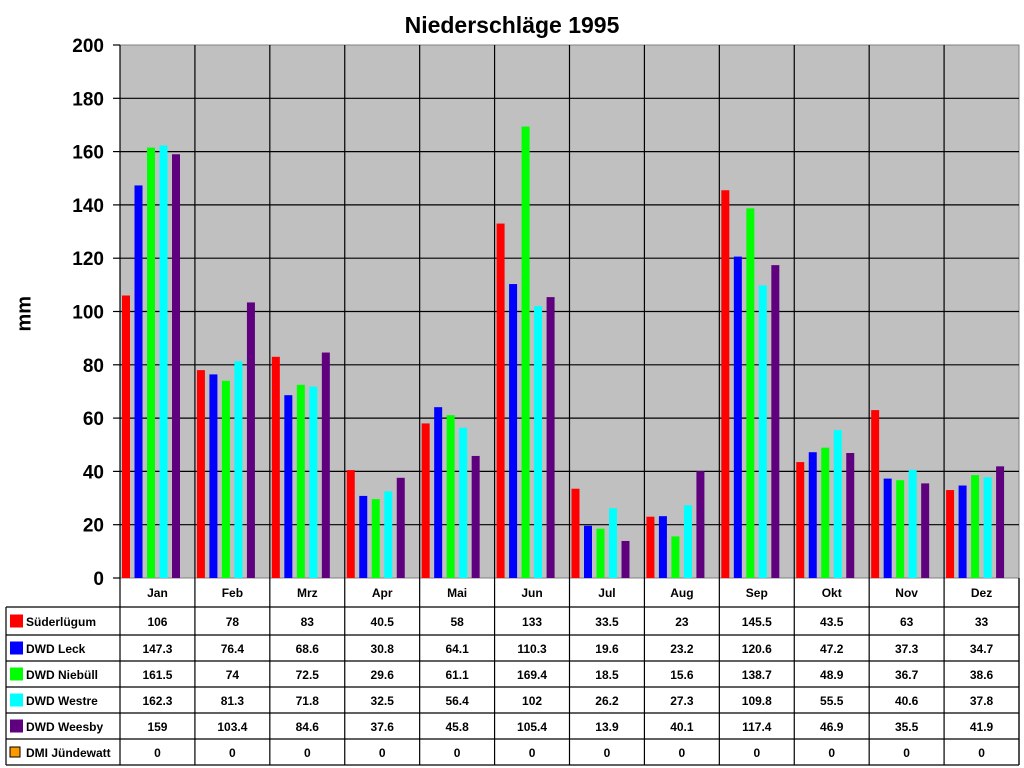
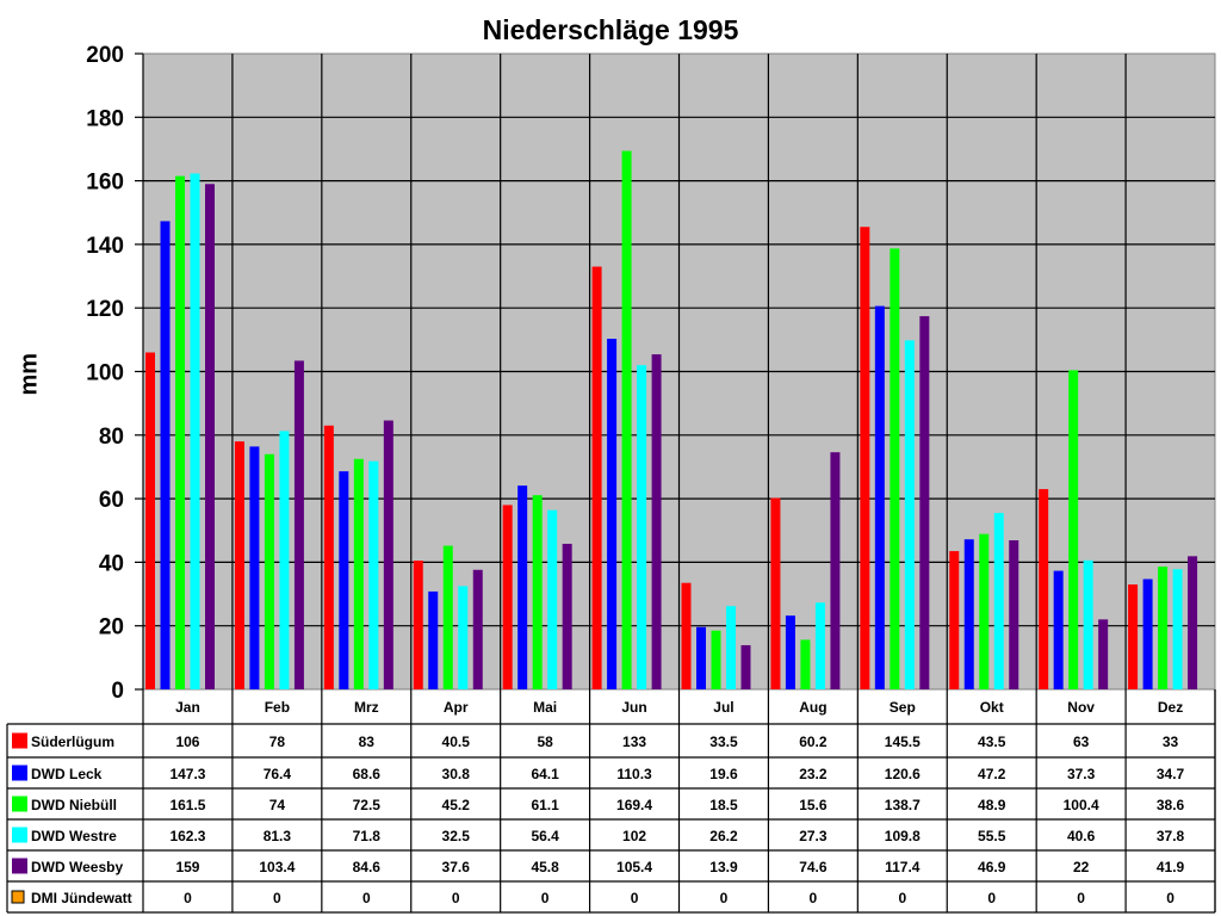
DWD Niebüll/Apr: 29.6 -> 45.2
Süderlügum/Aug: 23 -> 60.2
DWD Weesby/Aug: 40.1 -> 74.6
DWD Niebüll/Nov: 36.7 -> 100.4
DWD Weesby/Nov: 35.5 -> 22
